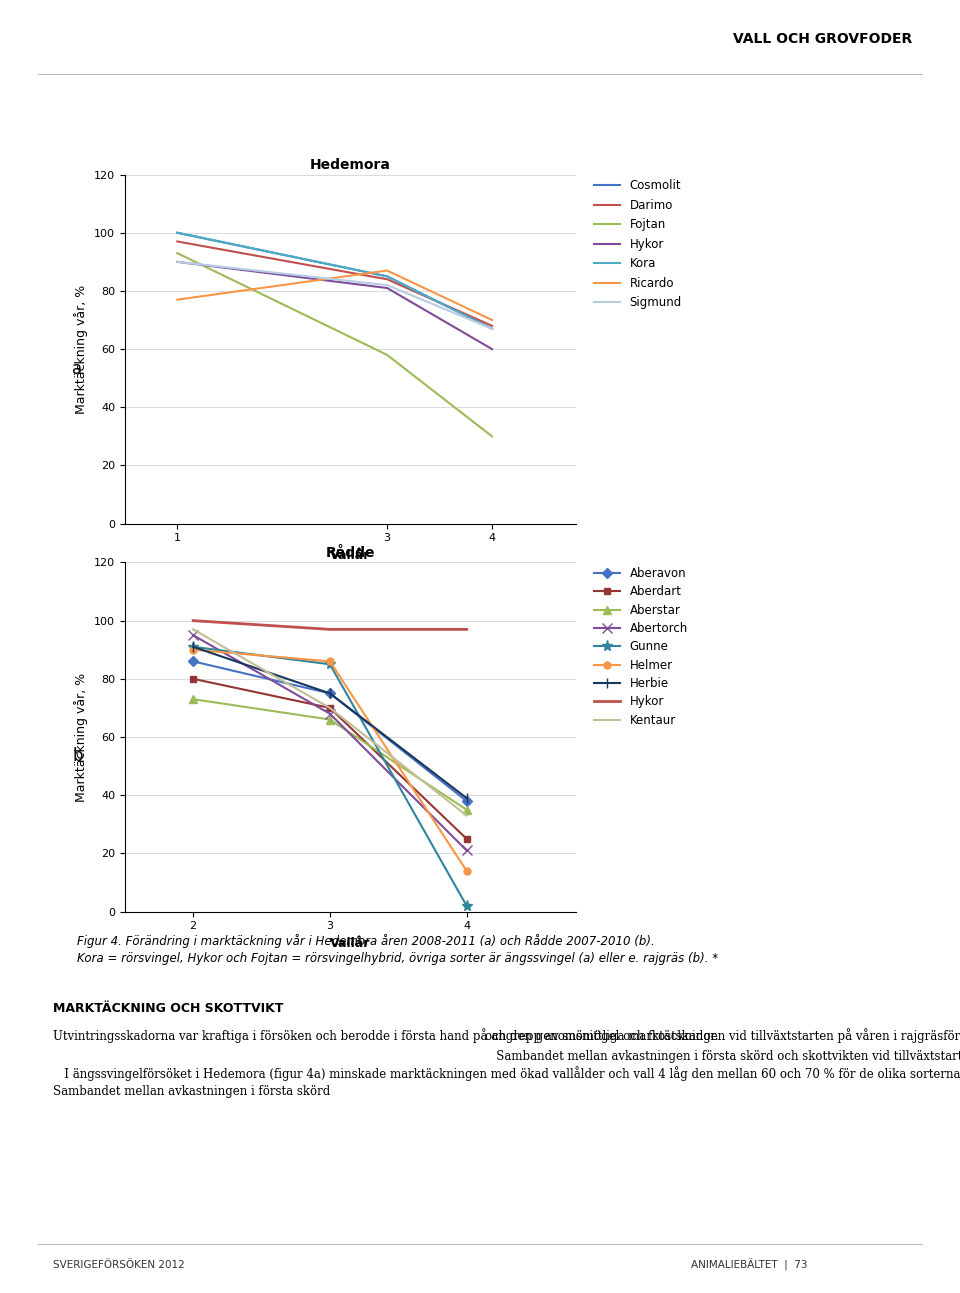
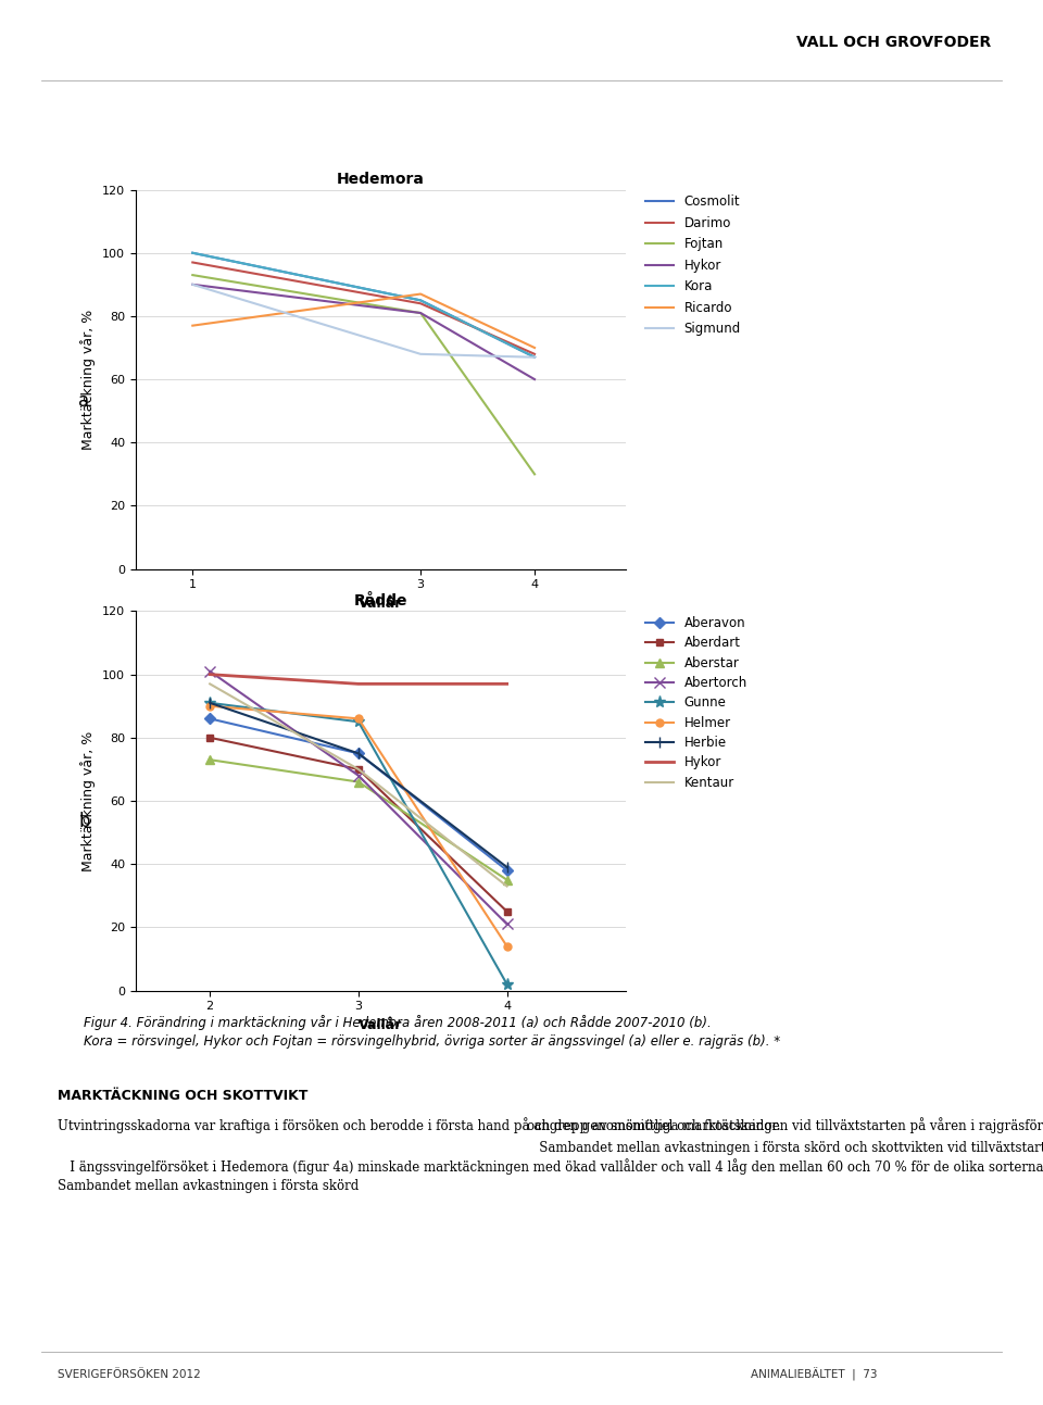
Hedemora/Fojtan/3: 58 -> 81
Hedemora/Sigmund/3: 82 -> 68
Abertorch/2: 95 -> 101
